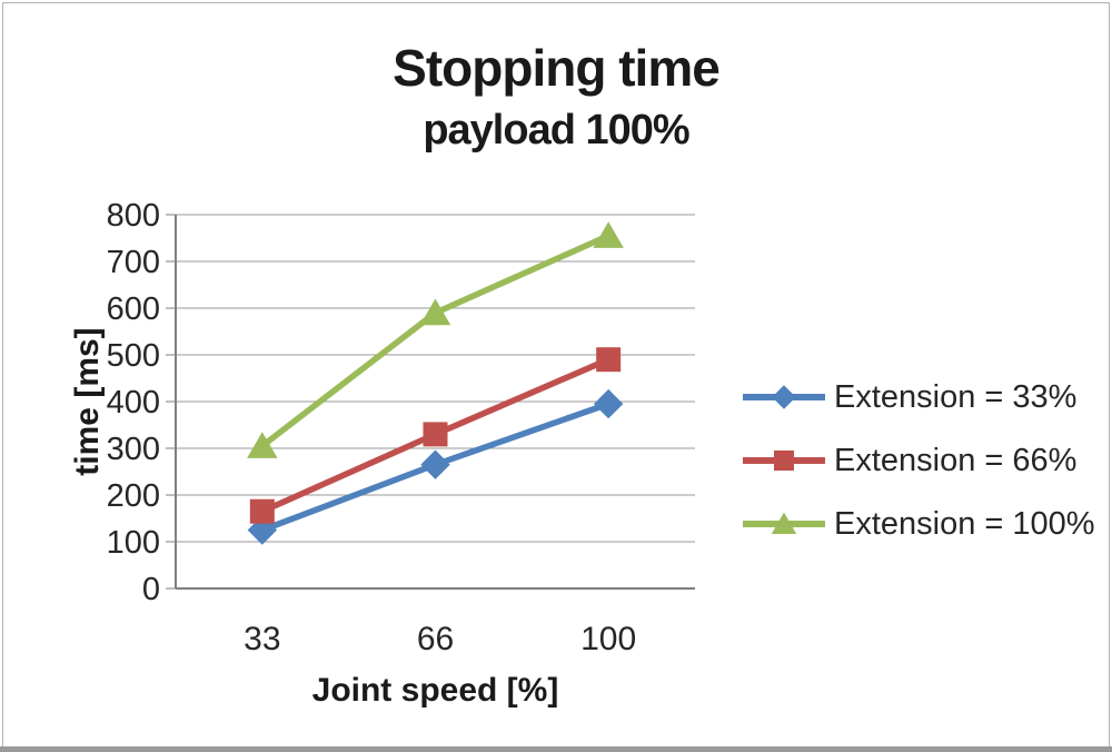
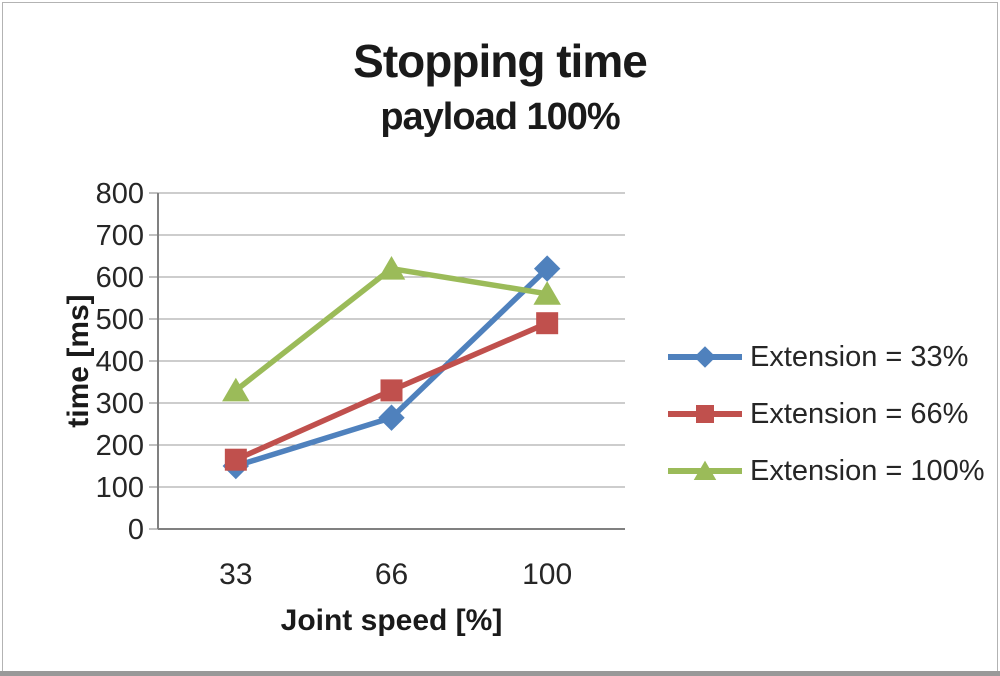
Extension = 33%/33: 120 -> 150
Extension = 100%/33: 300 -> 330
Extension = 100%/66: 590 -> 620
Extension = 33%/100: 400 -> 620
Extension = 100%/100: 760 -> 560
